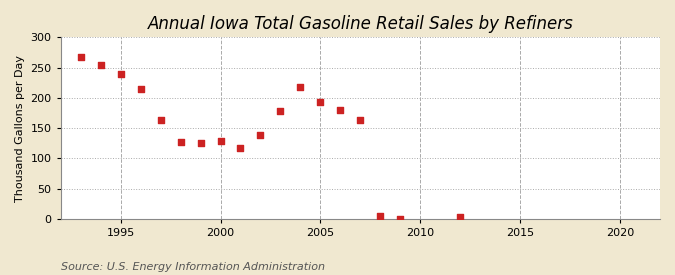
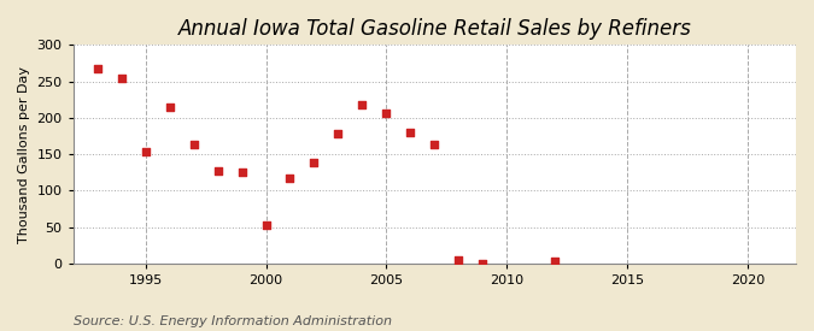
1995: 240 -> 154
2000: 128 -> 52
2005: 193 -> 206
